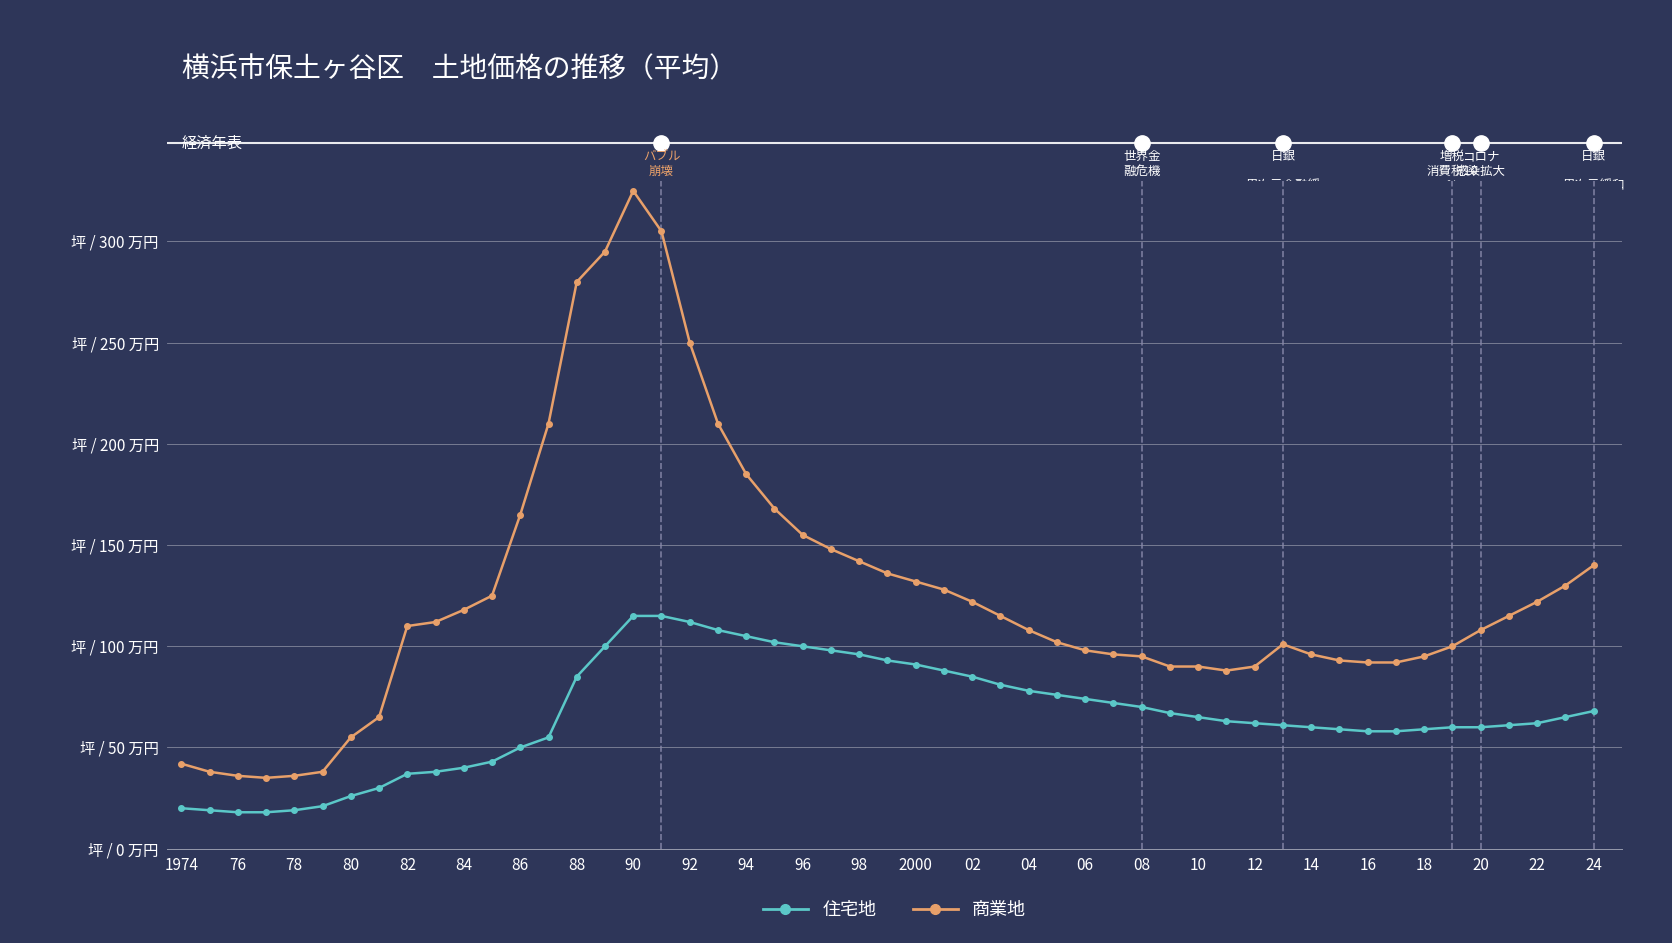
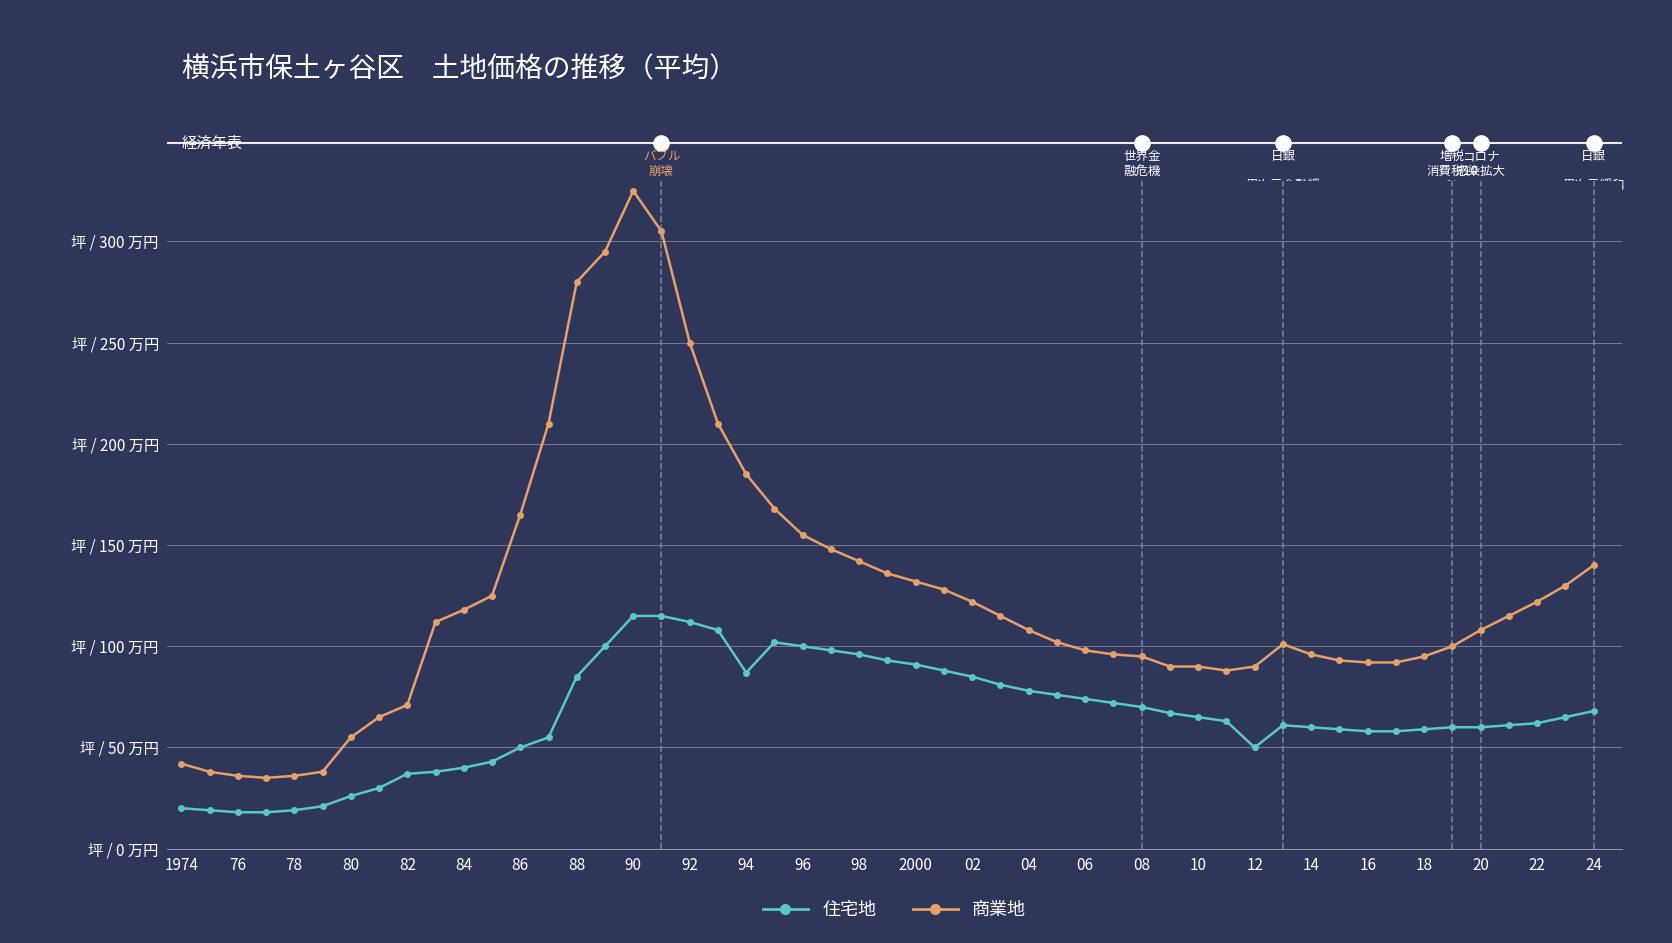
商業地/82: 坪 / 110 万円 -> 坪 / 71 万円
住宅地/94: 坪 / 105 万円 -> 坪 / 87 万円
住宅地/12: 坪 / 62 万円 -> 坪 / 50 万円
